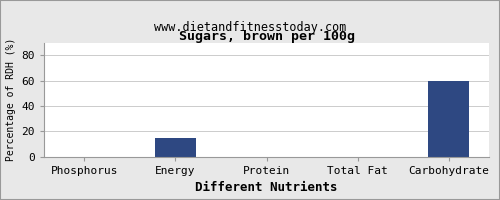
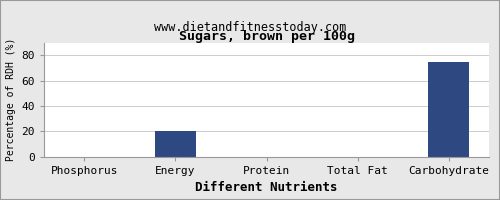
Energy: 15 -> 20
Carbohydrate: 60 -> 75
